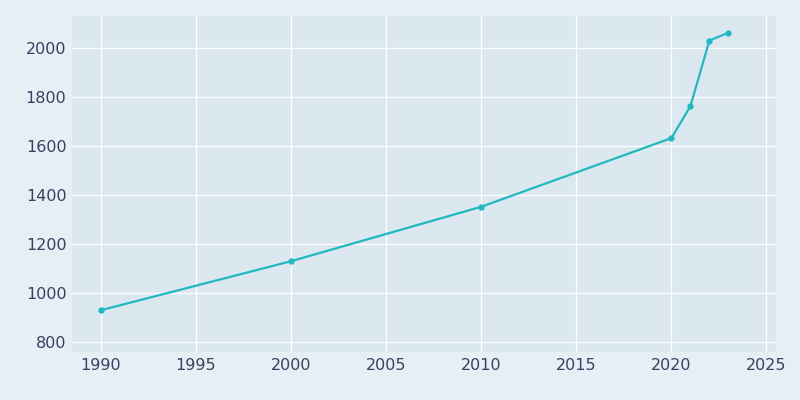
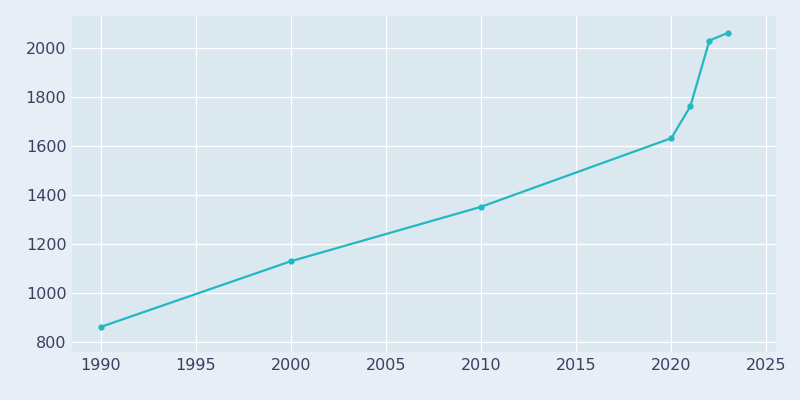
1990: 930 -> 862
